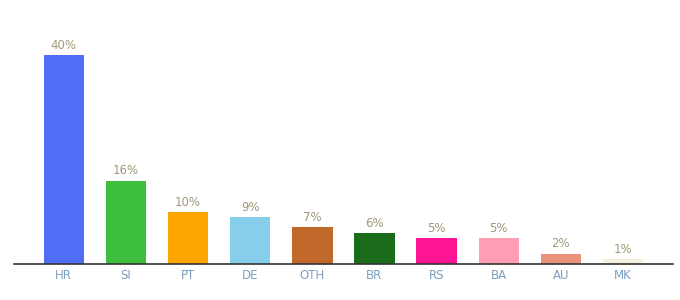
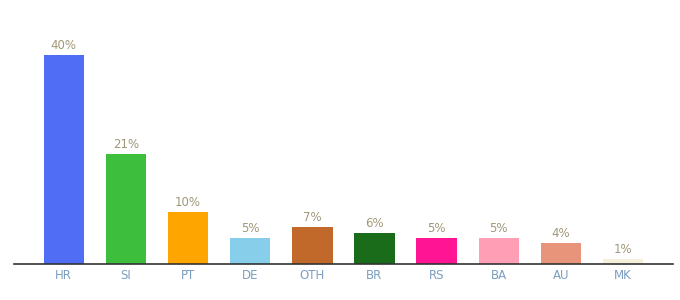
SI: 16% -> 21%
DE: 9% -> 5%
AU: 2% -> 4%
